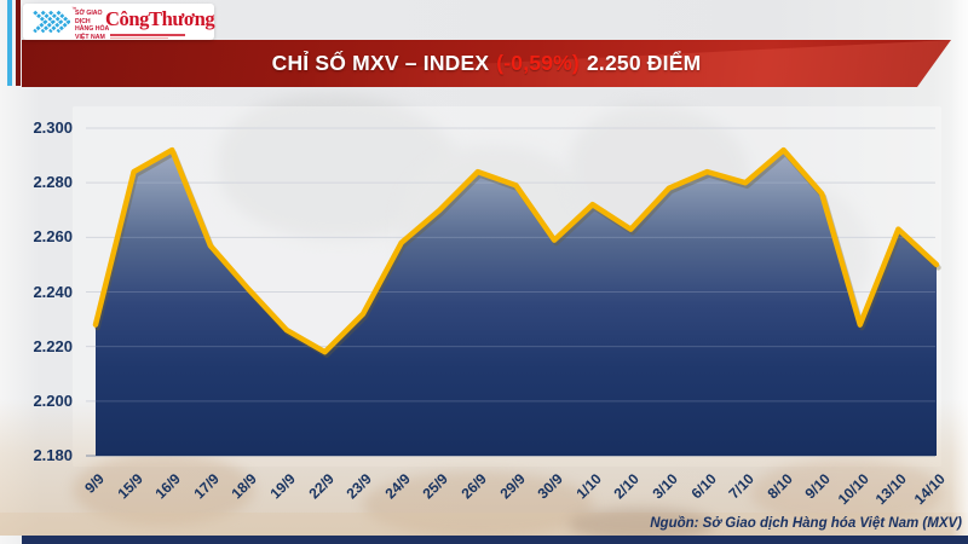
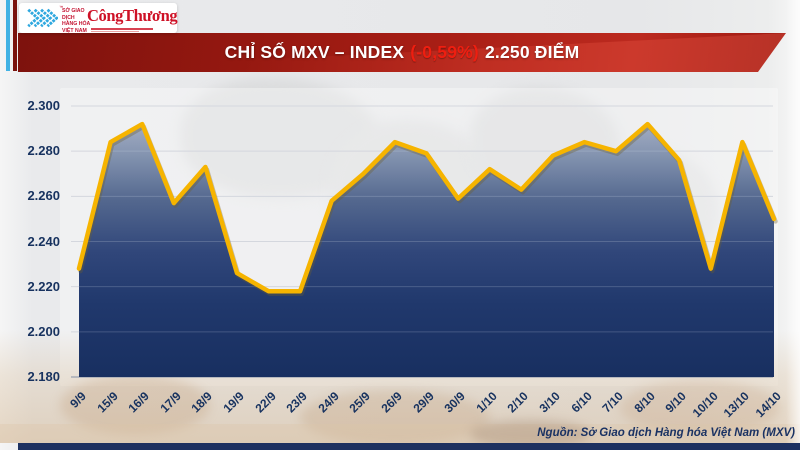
18/9: 2241 -> 2273
23/9: 2232 -> 2218
13/10: 2263 -> 2284
